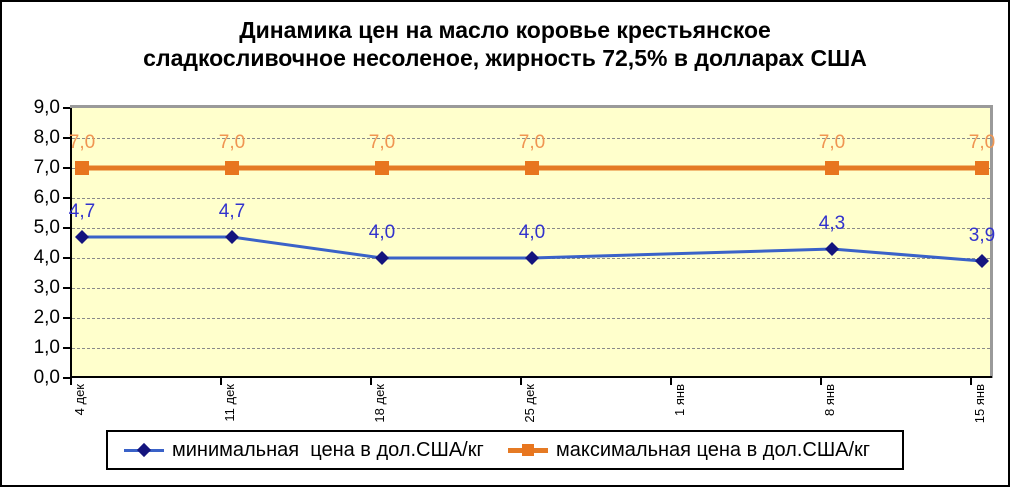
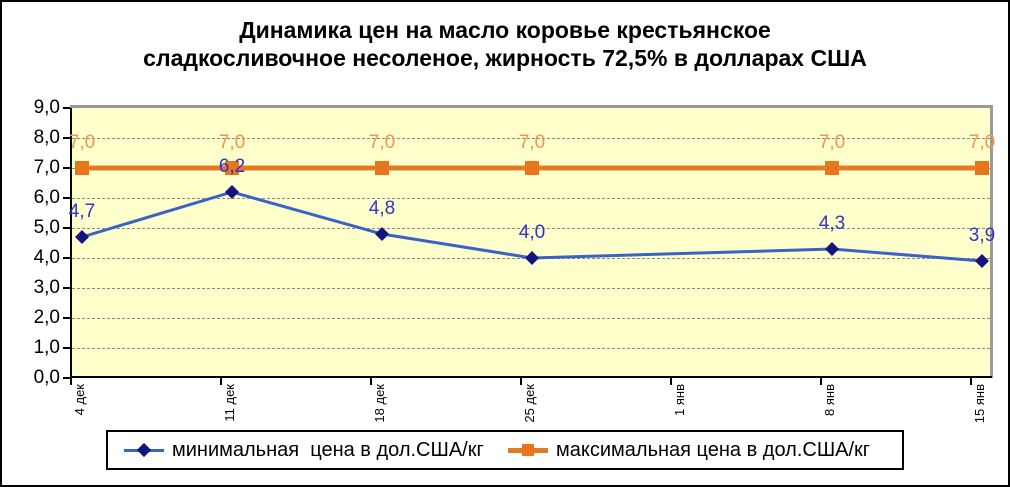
минимальная цена в дол.США/кг/11 дек: 4,7 -> 6,2
минимальная цена в дол.США/кг/18 дек: 4,0 -> 4,8
